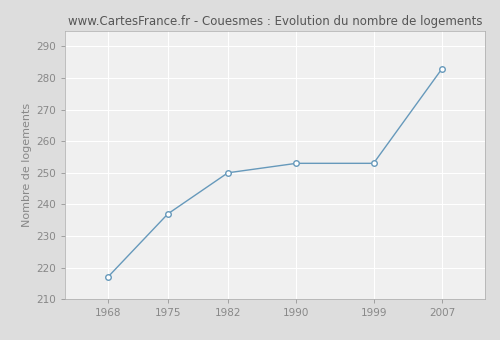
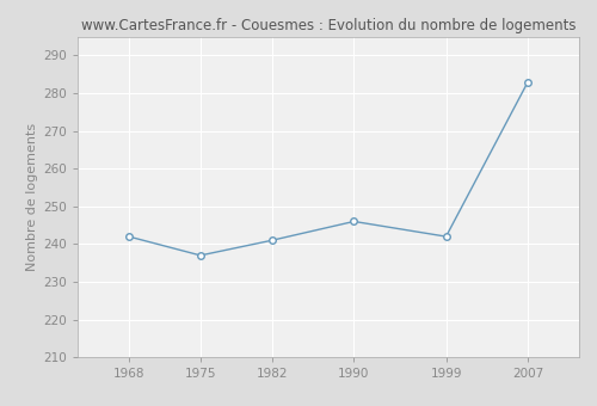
1968: 217 -> 242
1982: 250 -> 241
1990: 253 -> 246
1999: 253 -> 242
